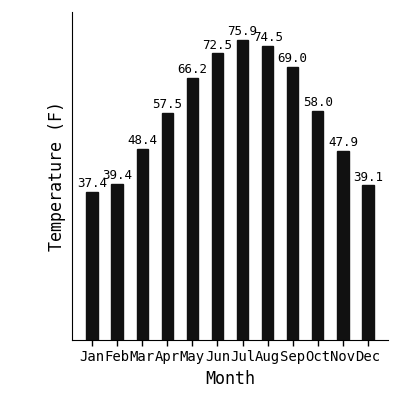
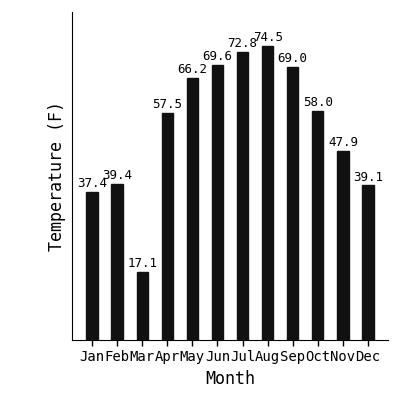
Mar: 48.4 -> 17.1
Jun: 72.5 -> 69.6
Jul: 75.9 -> 72.8
